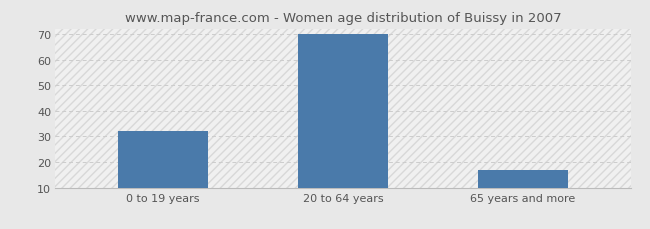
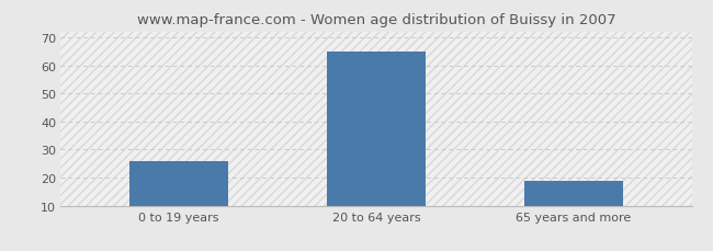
0 to 19 years: 32 -> 26
20 to 64 years: 70 -> 65
65 years and more: 17 -> 19
